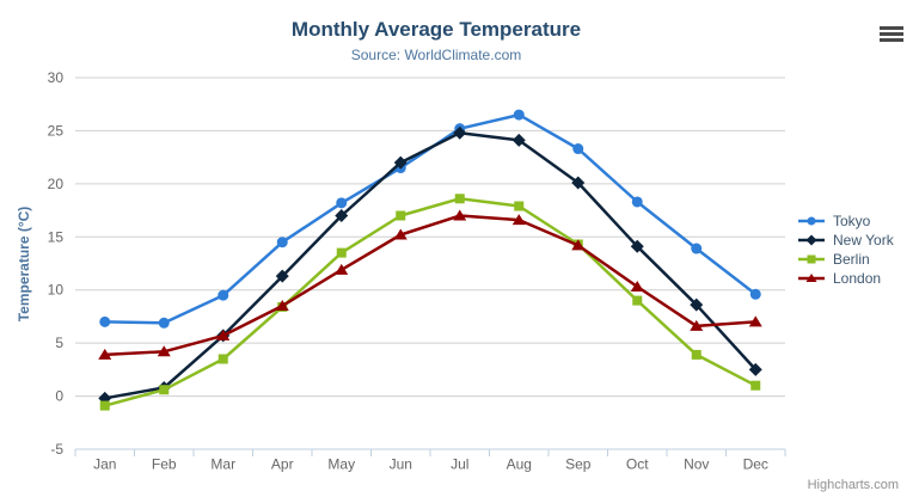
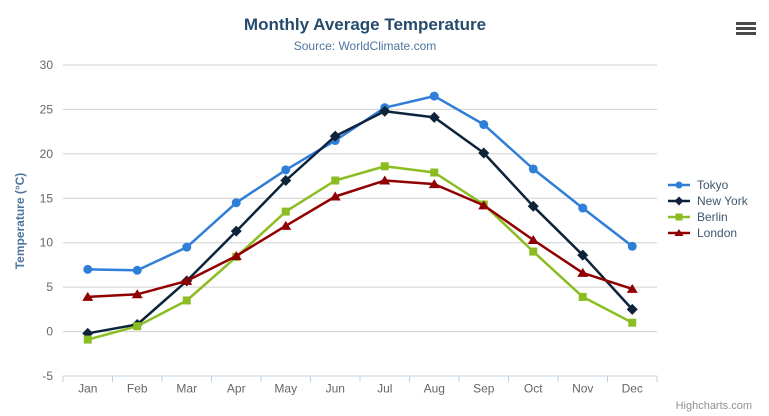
London/Dec: 7 -> 5
